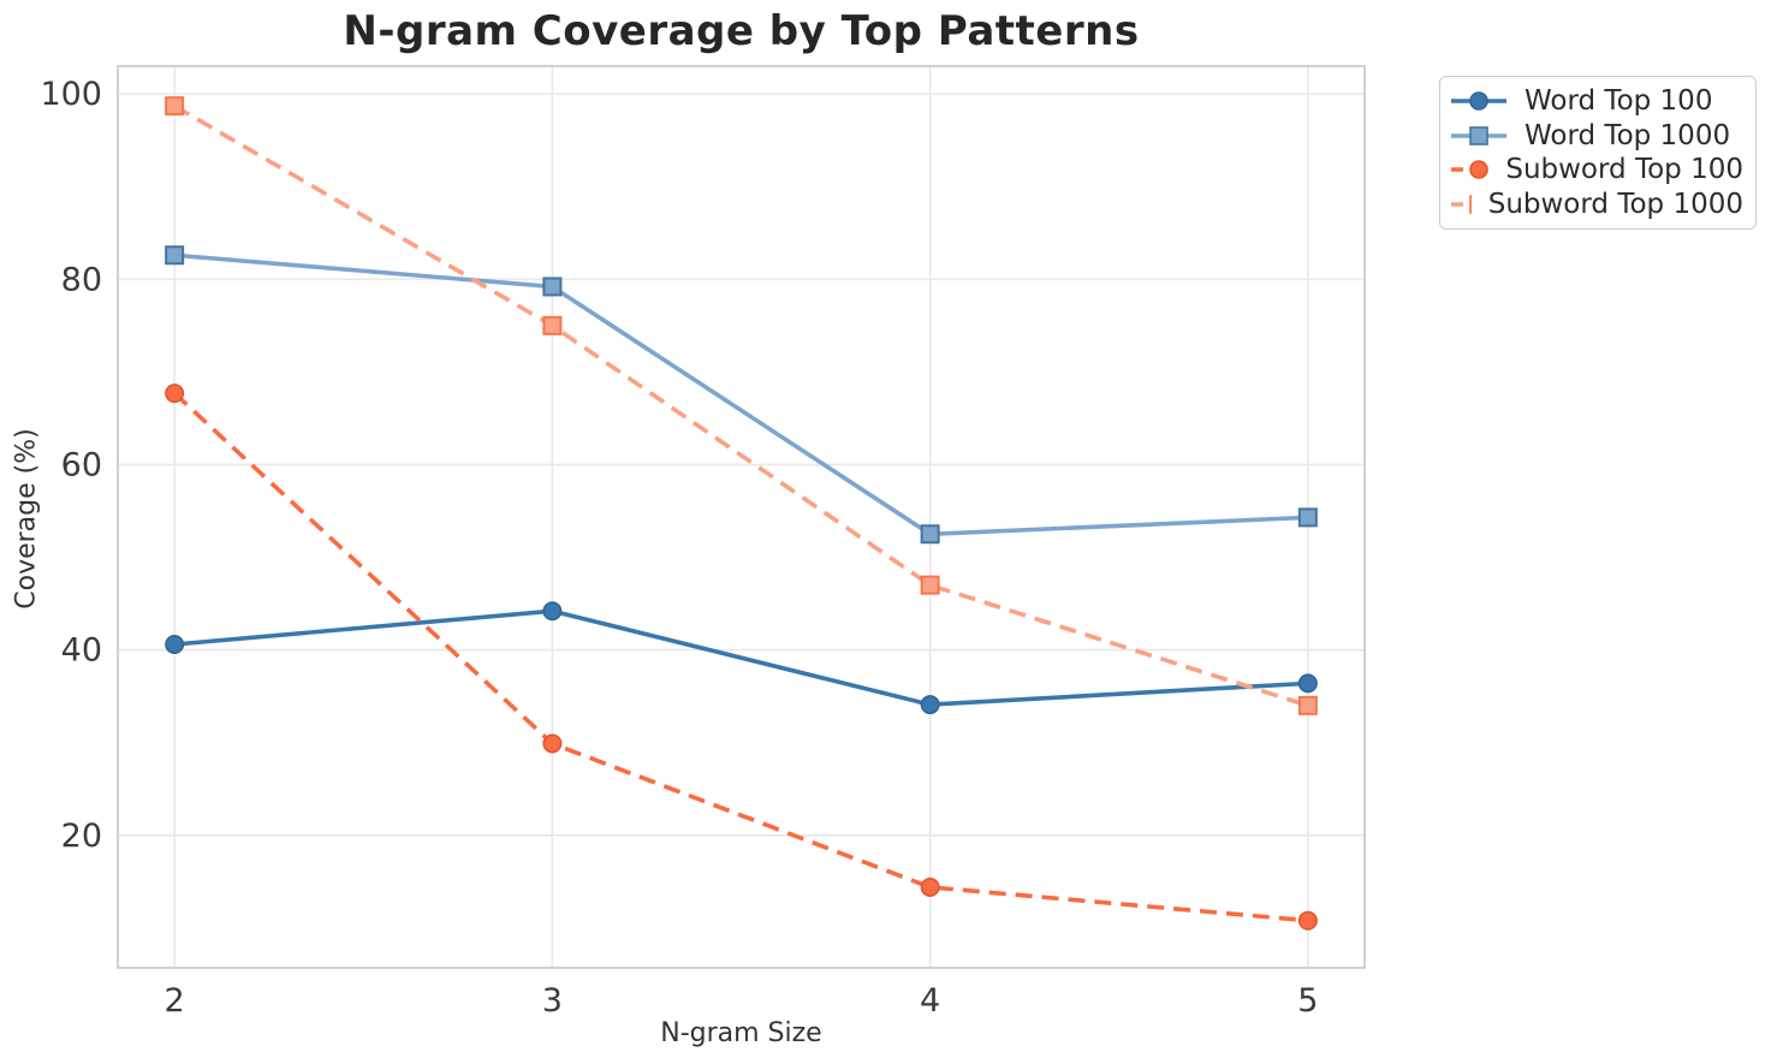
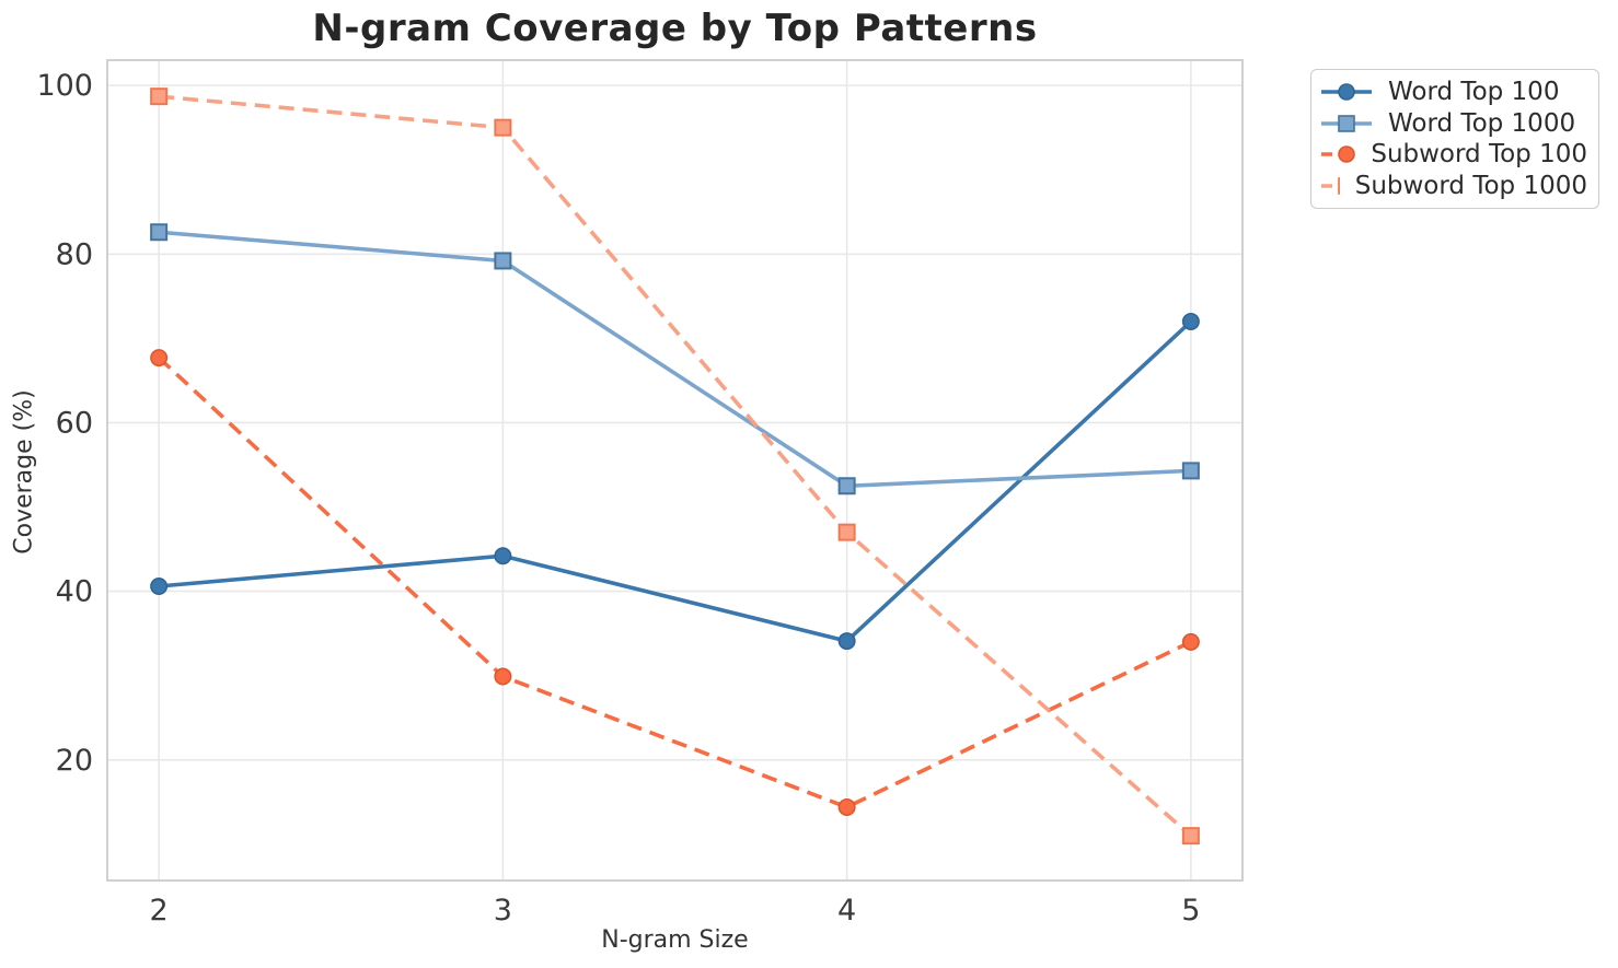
Subword Top 1000/3: 75 -> 95
Word Top 100/5: 36 -> 72
Subword Top 100/5: 11 -> 34
Subword Top 1000/5: 34 -> 11
